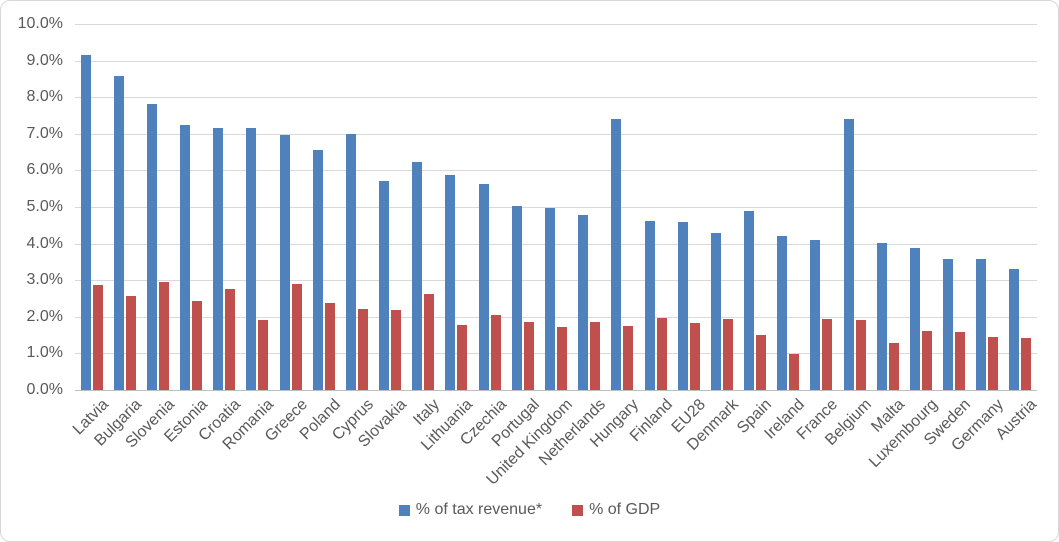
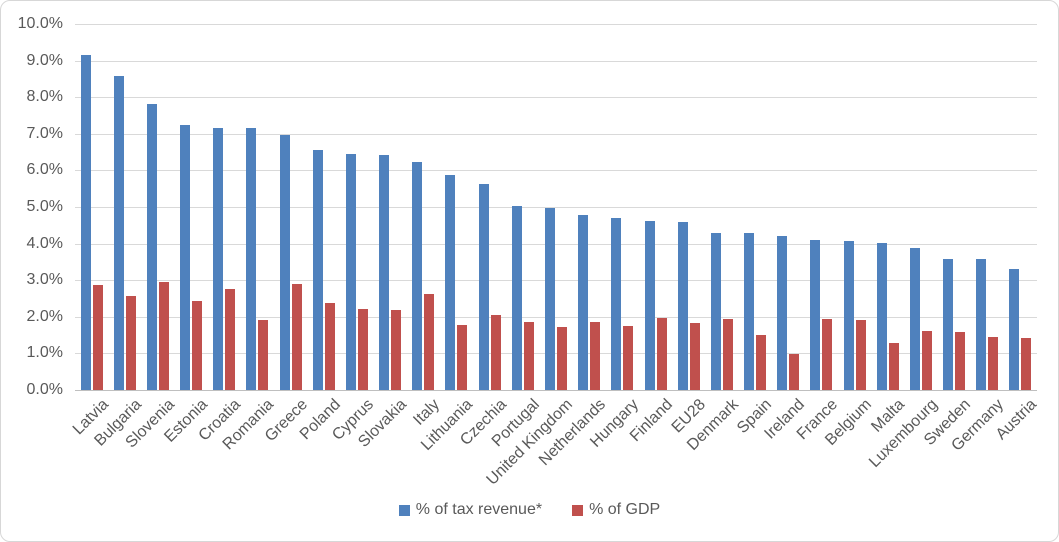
% of tax revenue*/Cyprus: 7.0% -> 6.5%
% of tax revenue*/Slovakia: 5.7% -> 6.4%
% of tax revenue*/Hungary: 7.4% -> 4.7%
% of tax revenue*/Spain: 4.9% -> 4.3%
% of tax revenue*/Belgium: 7.4% -> 4.1%
